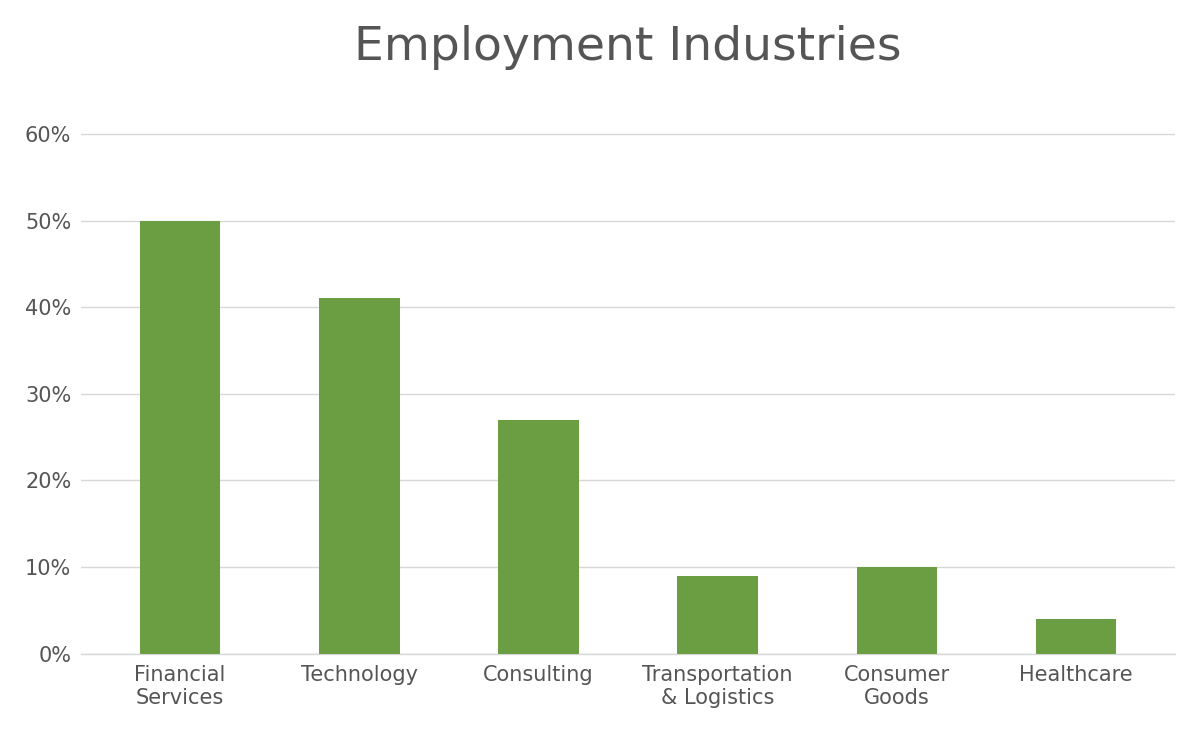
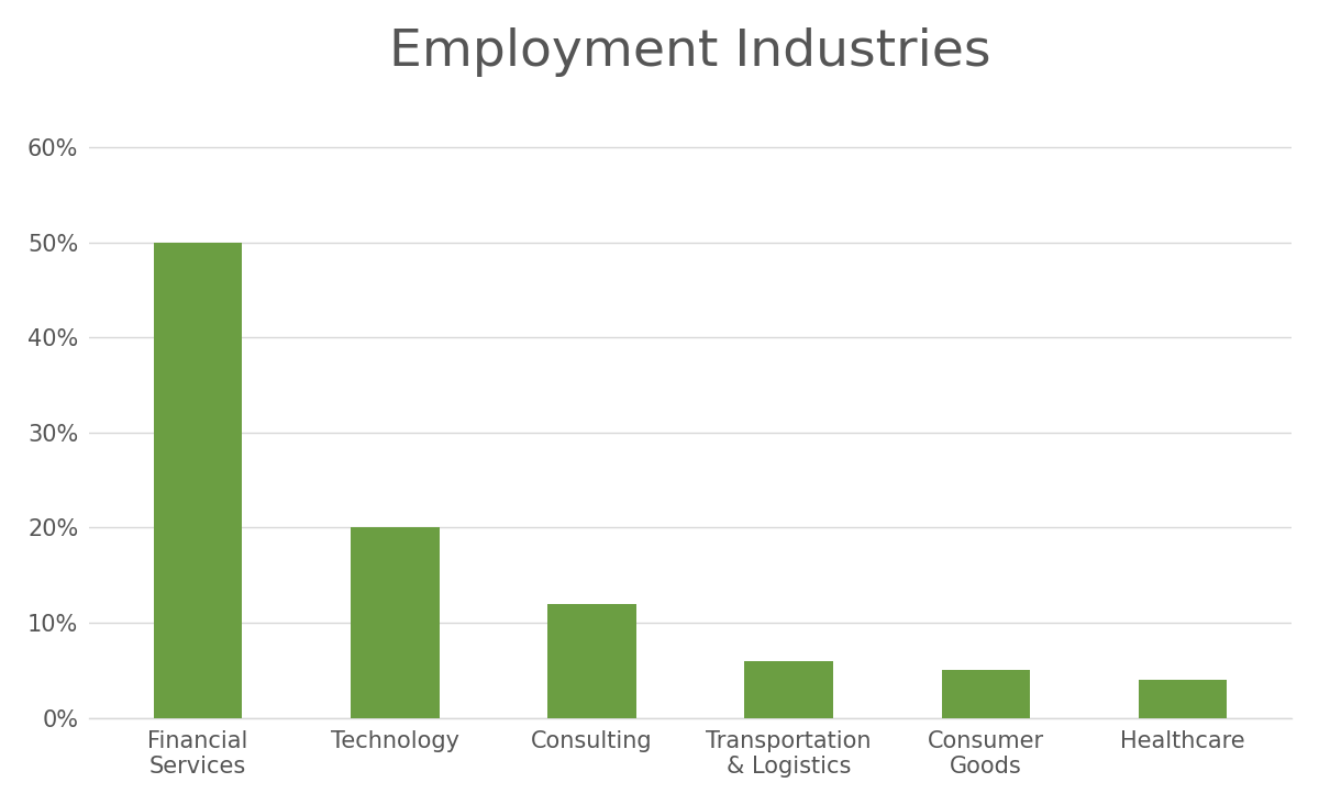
Technology: 41% -> 20%
Consulting: 27% -> 12%
Transportation & Logistics: 9% -> 6%
Consumer Goods: 10% -> 5%
